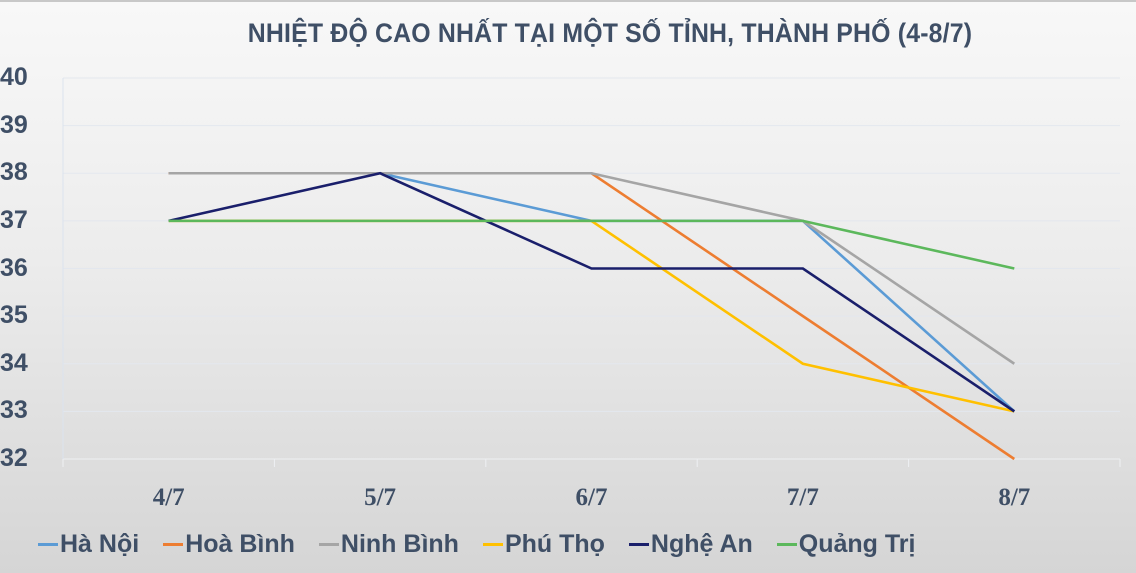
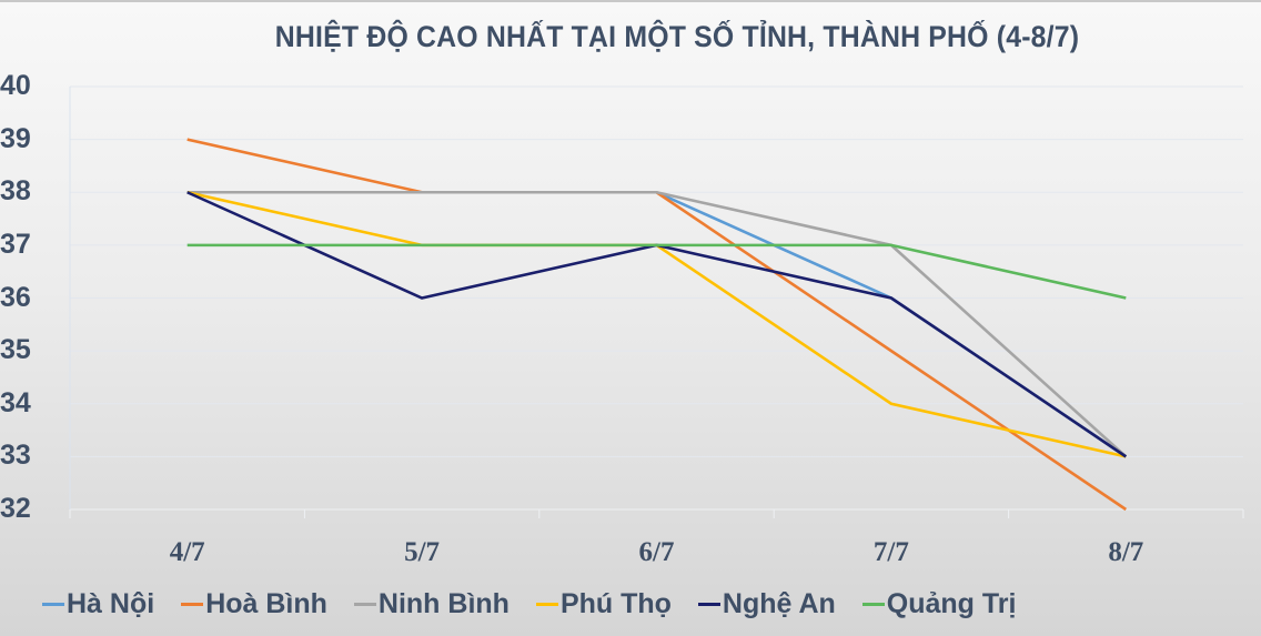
Hoà Bình/4/7: 38 -> 39
Phú Thọ/4/7: 37 -> 38
Nghệ An/4/7: 37 -> 38
Nghệ An/5/7: 38 -> 36
Hà Nội/6/7: 37 -> 38
Nghệ An/6/7: 36 -> 37
Hà Nội/7/7: 37 -> 36
Ninh Bình/8/7: 34 -> 33
